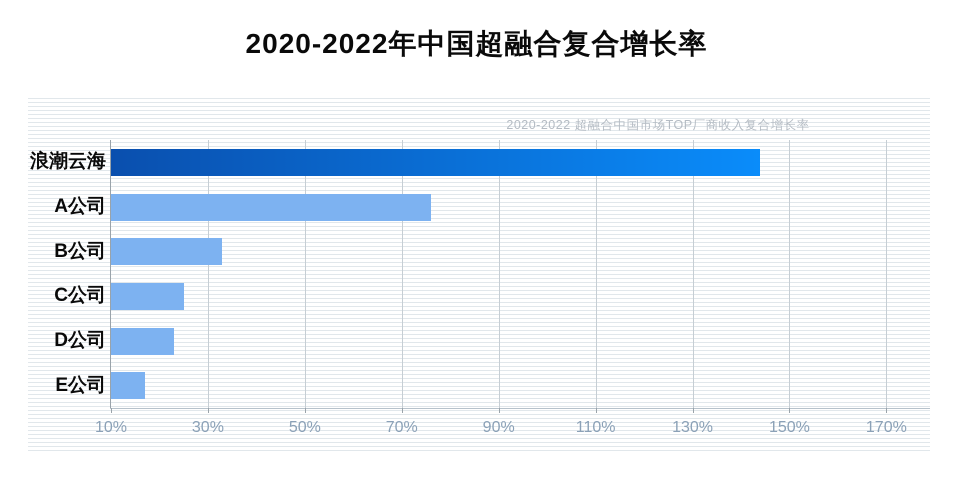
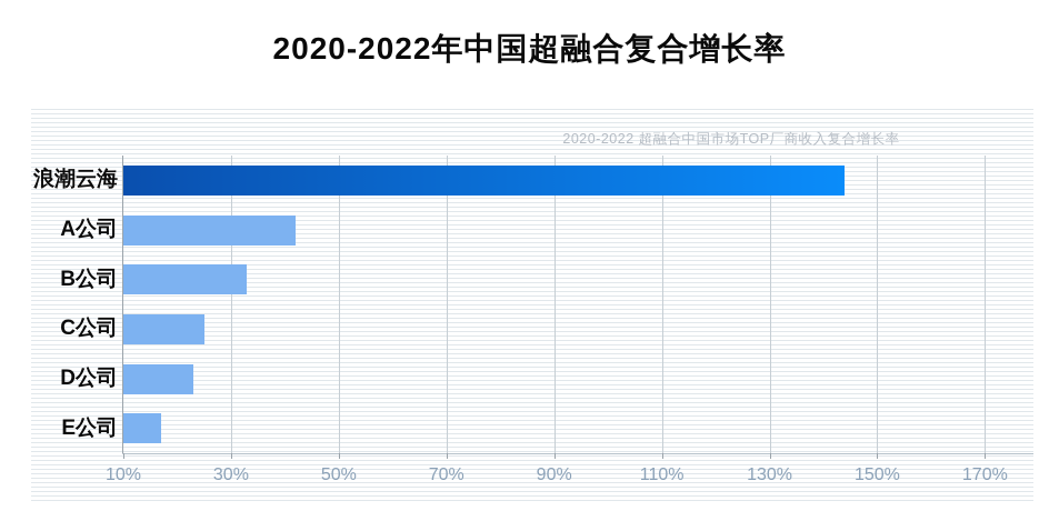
A公司: 76% -> 42%
